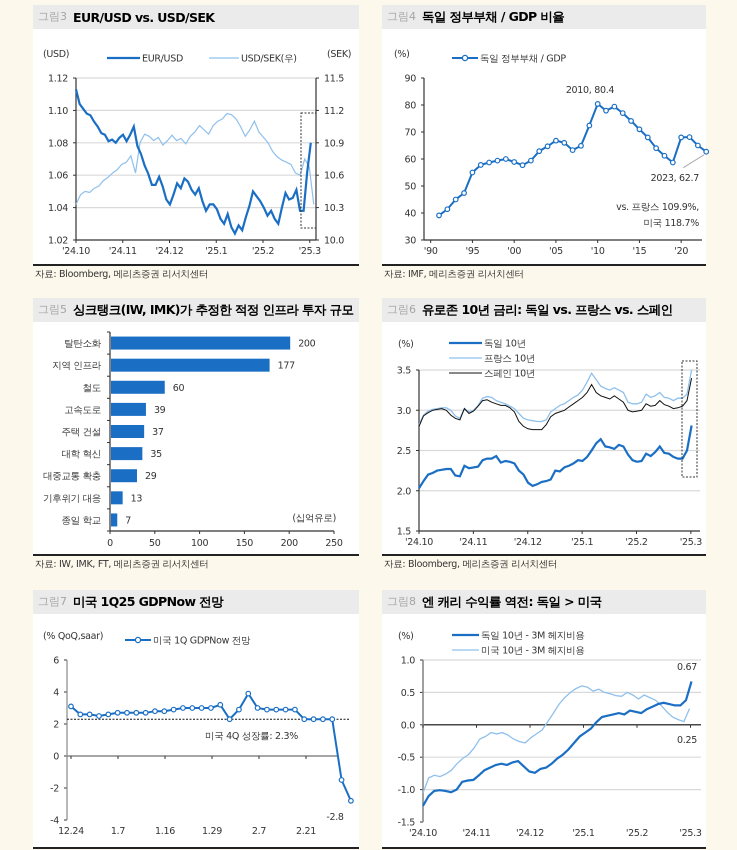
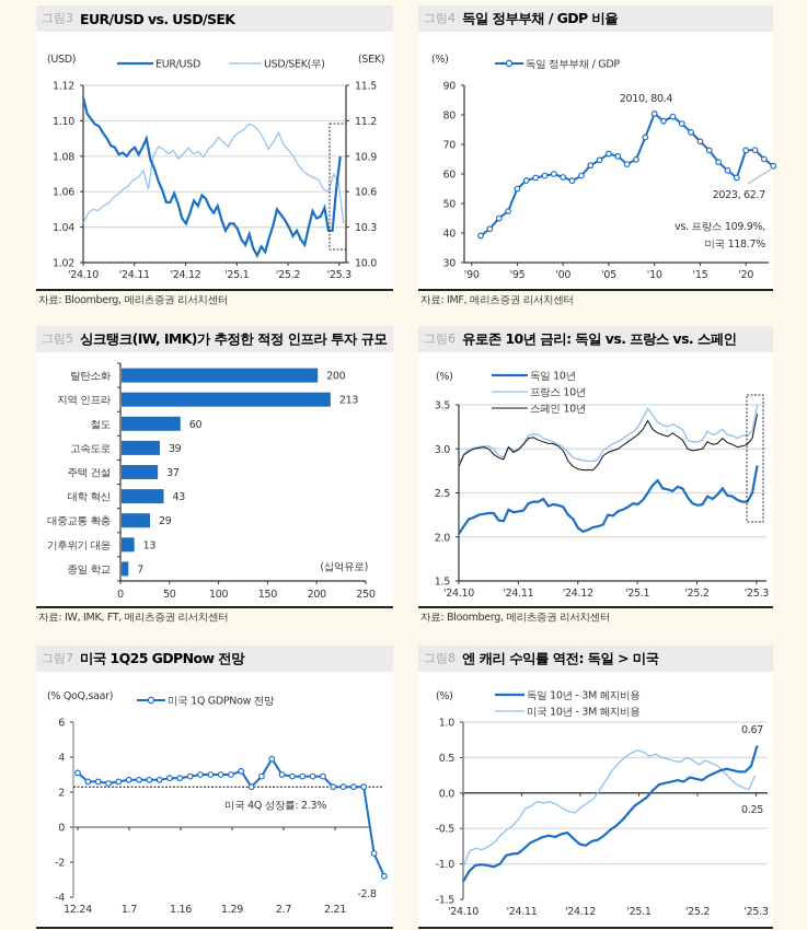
싱크탱크(IW, IMK)가 추정한 적정 인프라 투자 규모/지역 인프라: 177 -> 213
싱크탱크(IW, IMK)가 추정한 적정 인프라 투자 규모/대학 혁신: 35 -> 43
